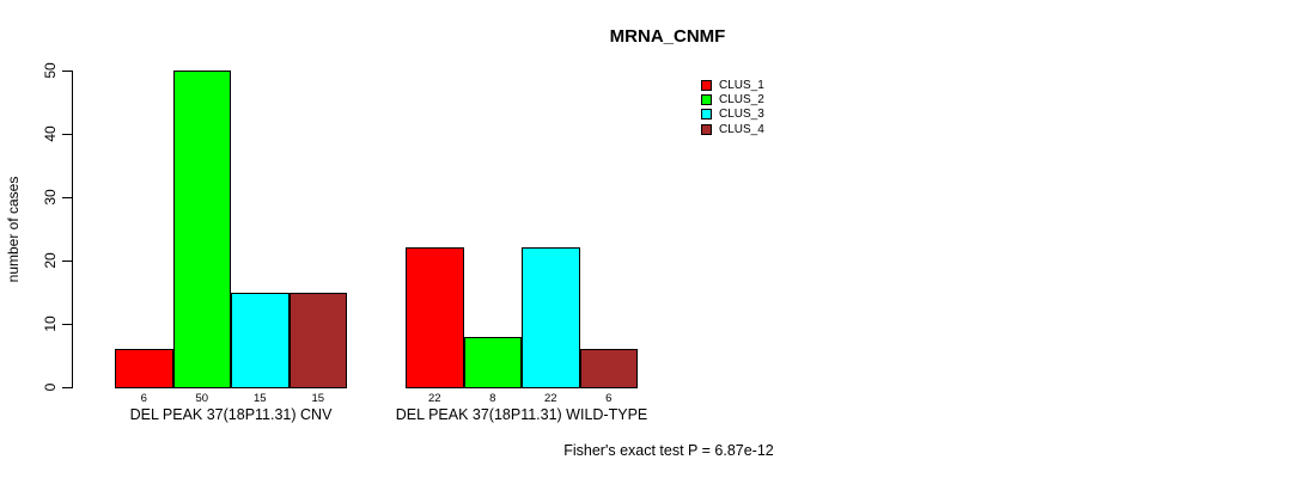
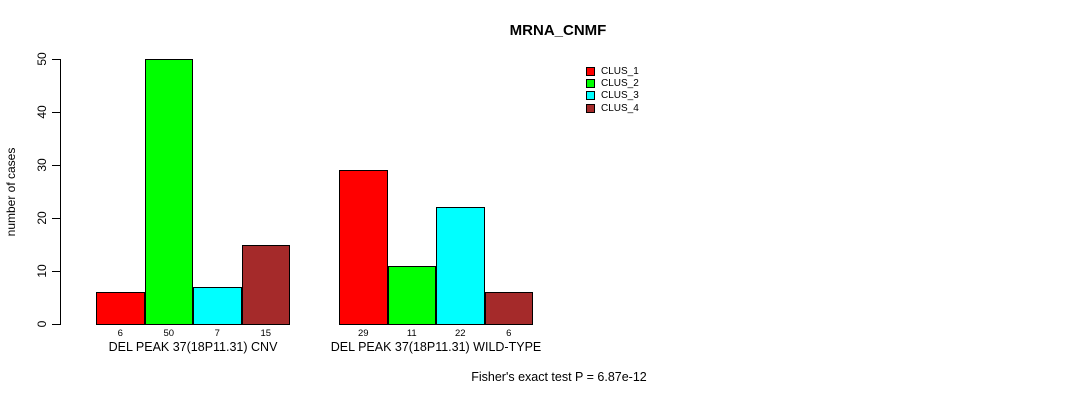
CLUS_3/DEL PEAK 37(18P11.31) CNV: 15 -> 7
CLUS_1/DEL PEAK 37(18P11.31) WILD-TYPE: 22 -> 29
CLUS_2/DEL PEAK 37(18P11.31) WILD-TYPE: 8 -> 11
